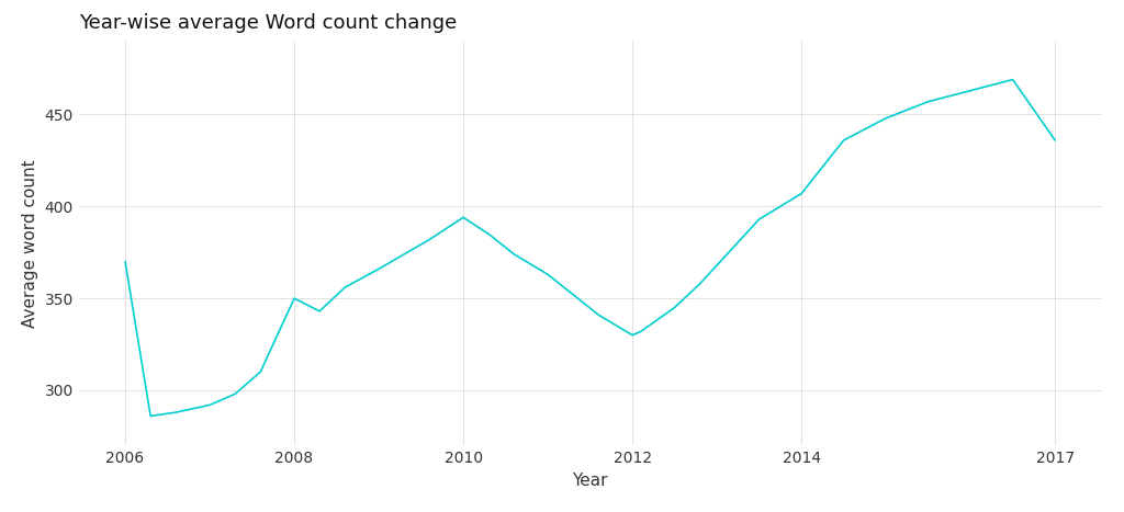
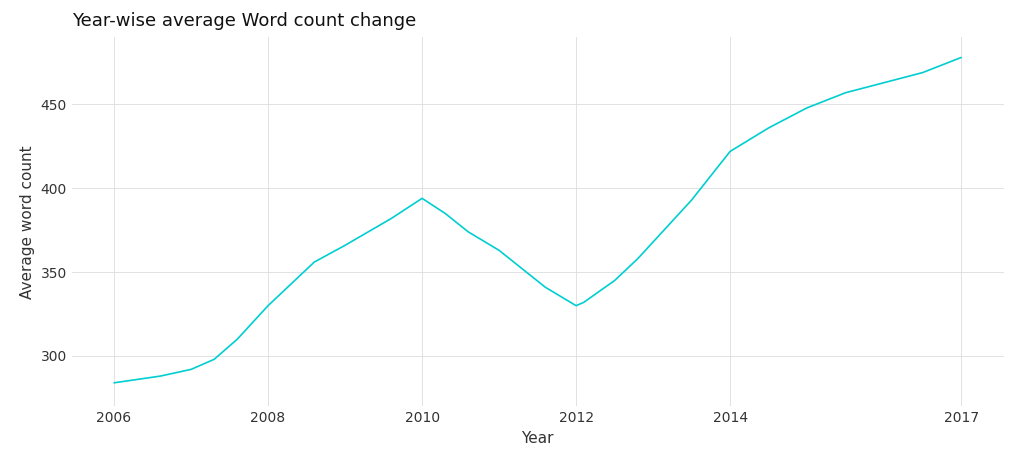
2006: 370 -> 284
2008: 350 -> 330
2014: 407 -> 422
2017: 436 -> 478
